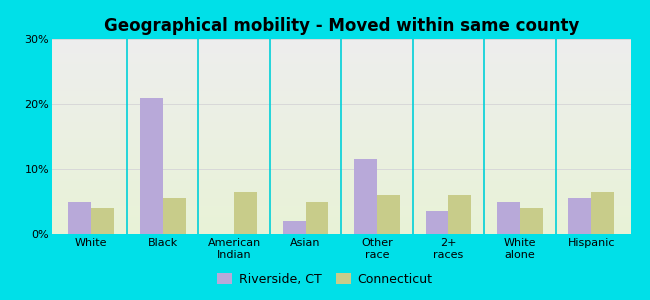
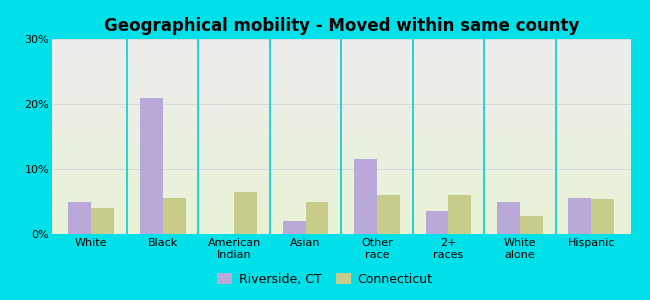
Connecticut/White alone: 4.0% -> 2.8%
Connecticut/Hispanic: 6.5% -> 5.4%
